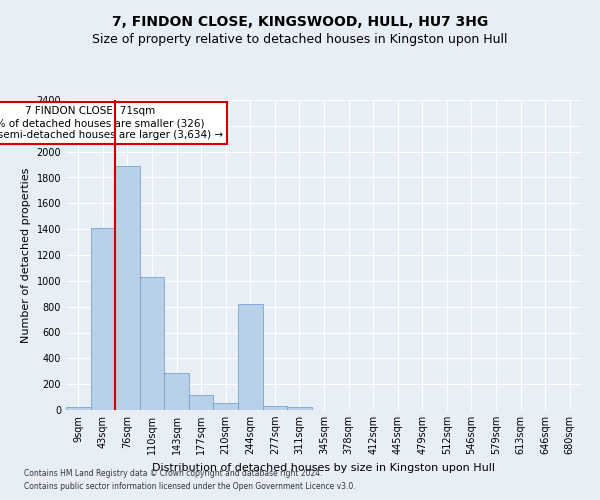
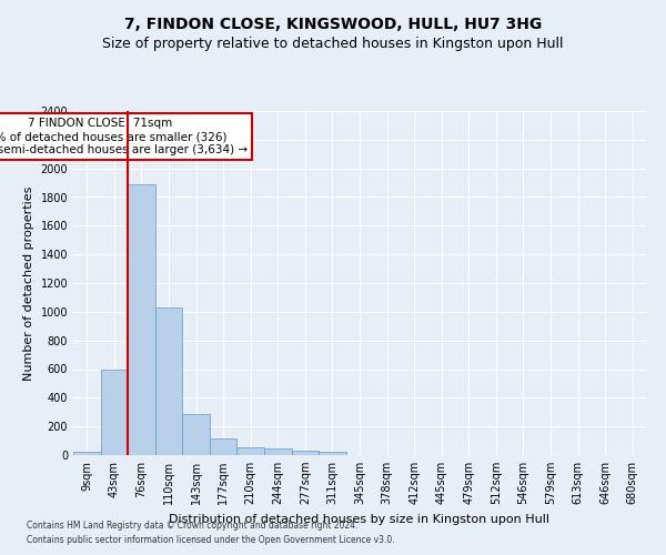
43sqm: 1410 -> 600
244sqm: 820 -> 40
